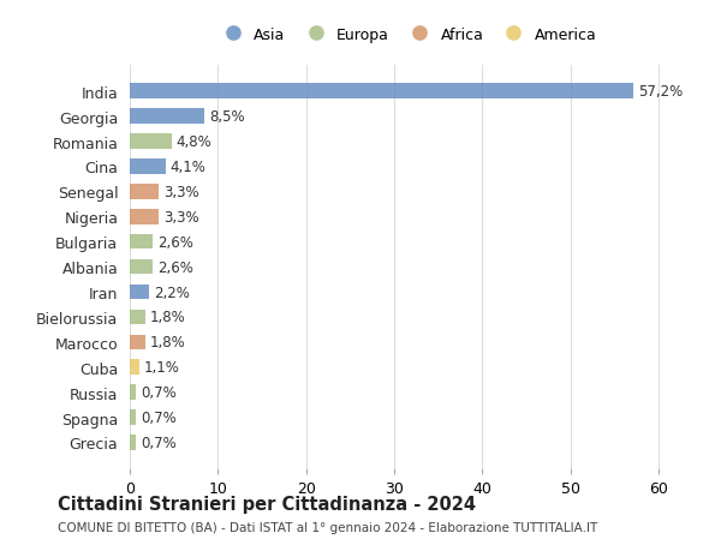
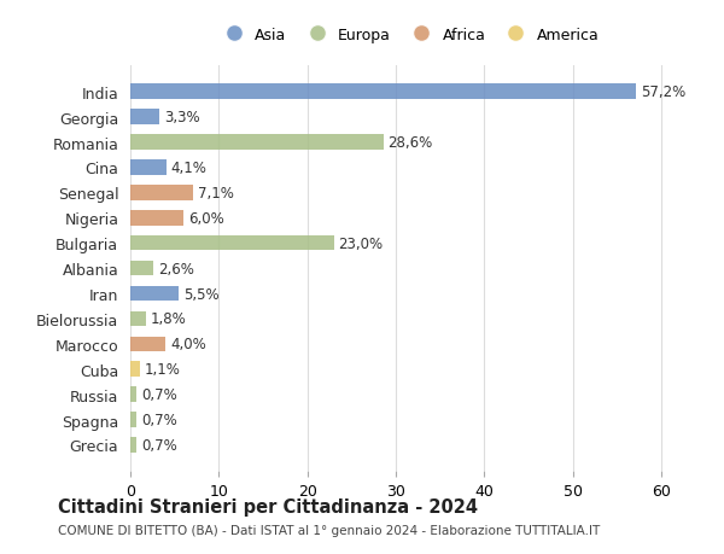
Georgia: 8,5% -> 3,3%
Romania: 4,8% -> 28,6%
Senegal: 3,3% -> 7,1%
Nigeria: 3,3% -> 6,0%
Bulgaria: 2,6% -> 23,0%
Iran: 2,2% -> 5,5%
Marocco: 1,8% -> 4,0%
